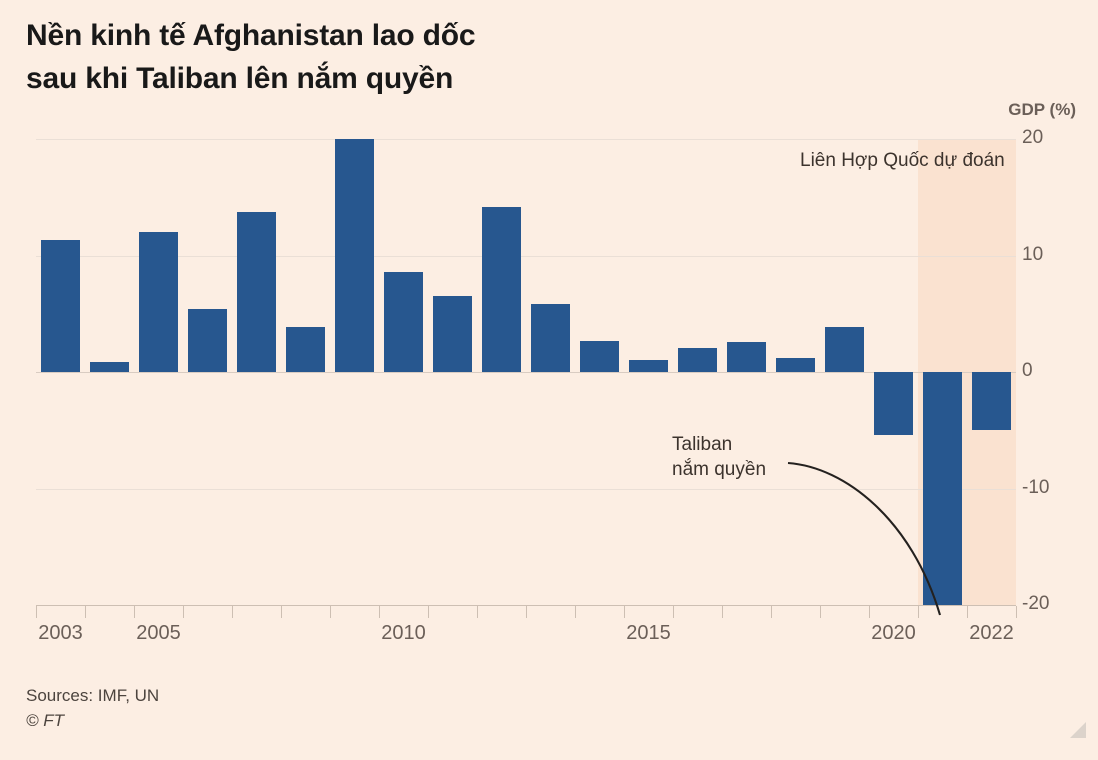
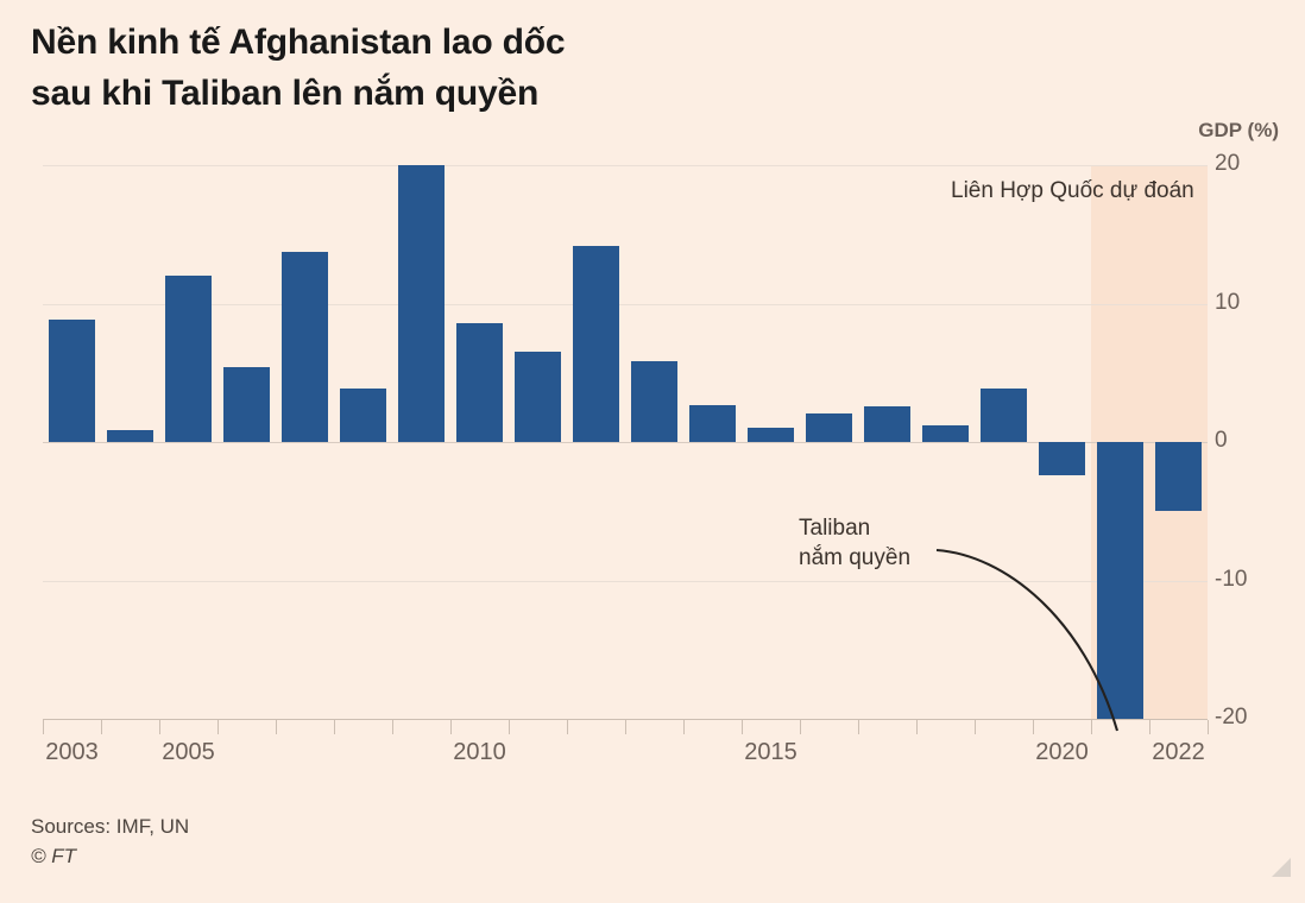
2003: 11.3 -> 8.8
2020: -5.4 -> -2.4
